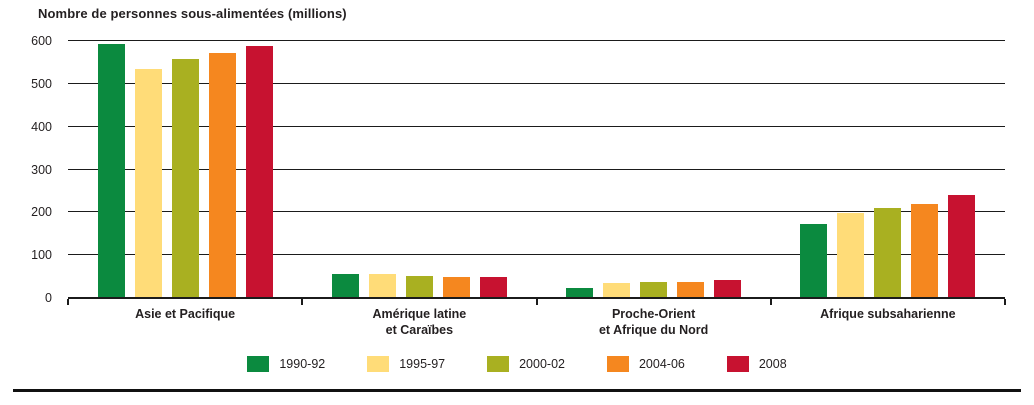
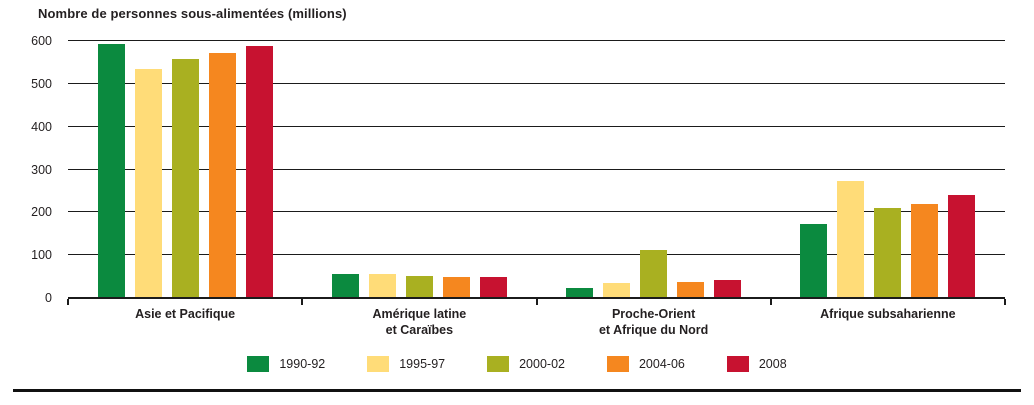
2000-02/Proche-Orient et Afrique du Nord: 30 -> 110
1995-97/Afrique subsaharienne: 200 -> 270
